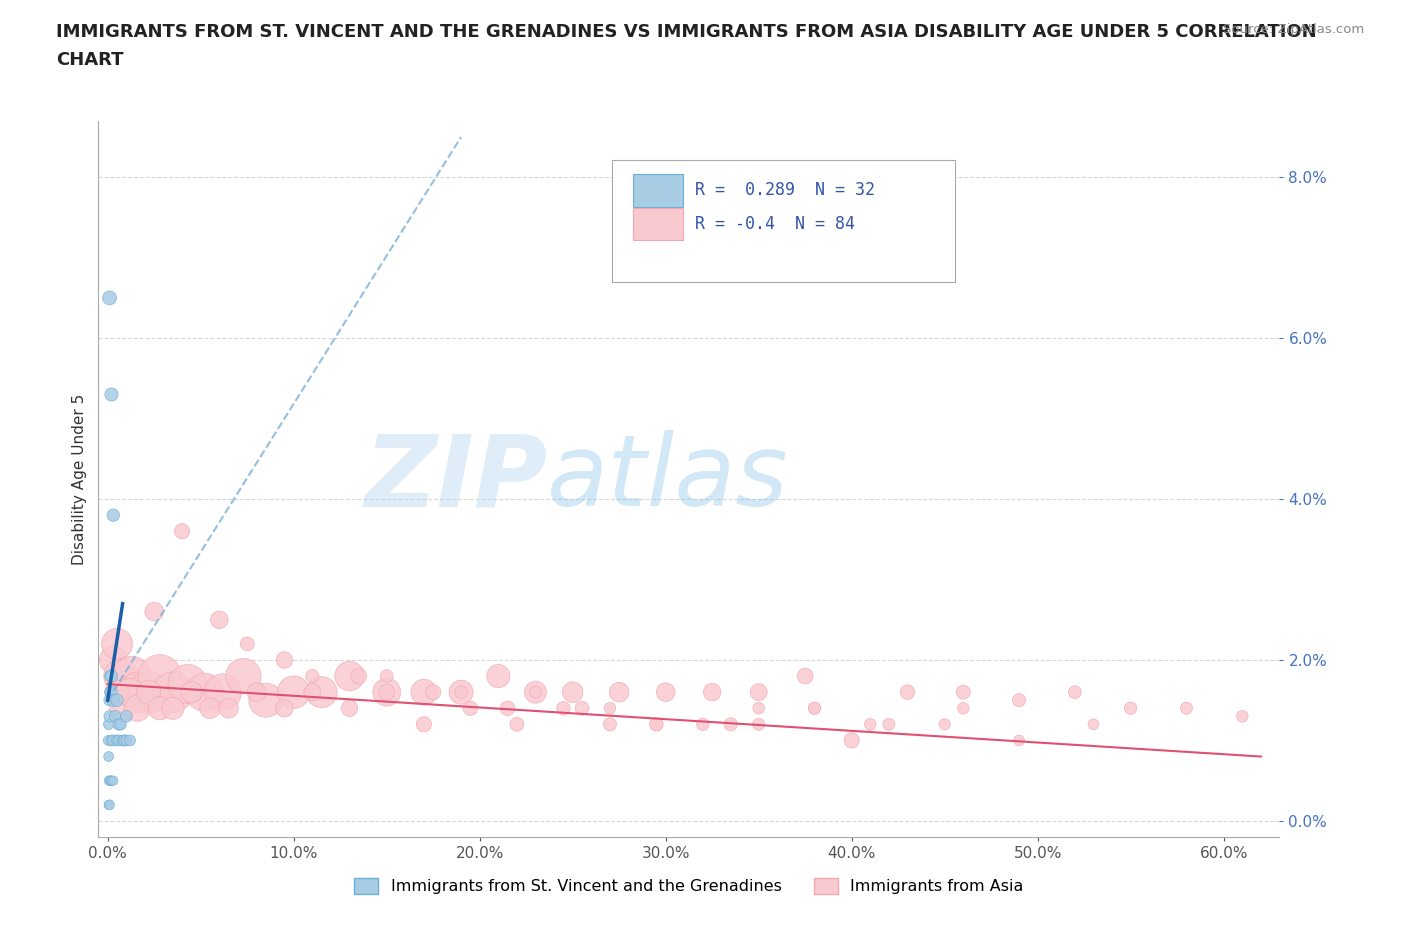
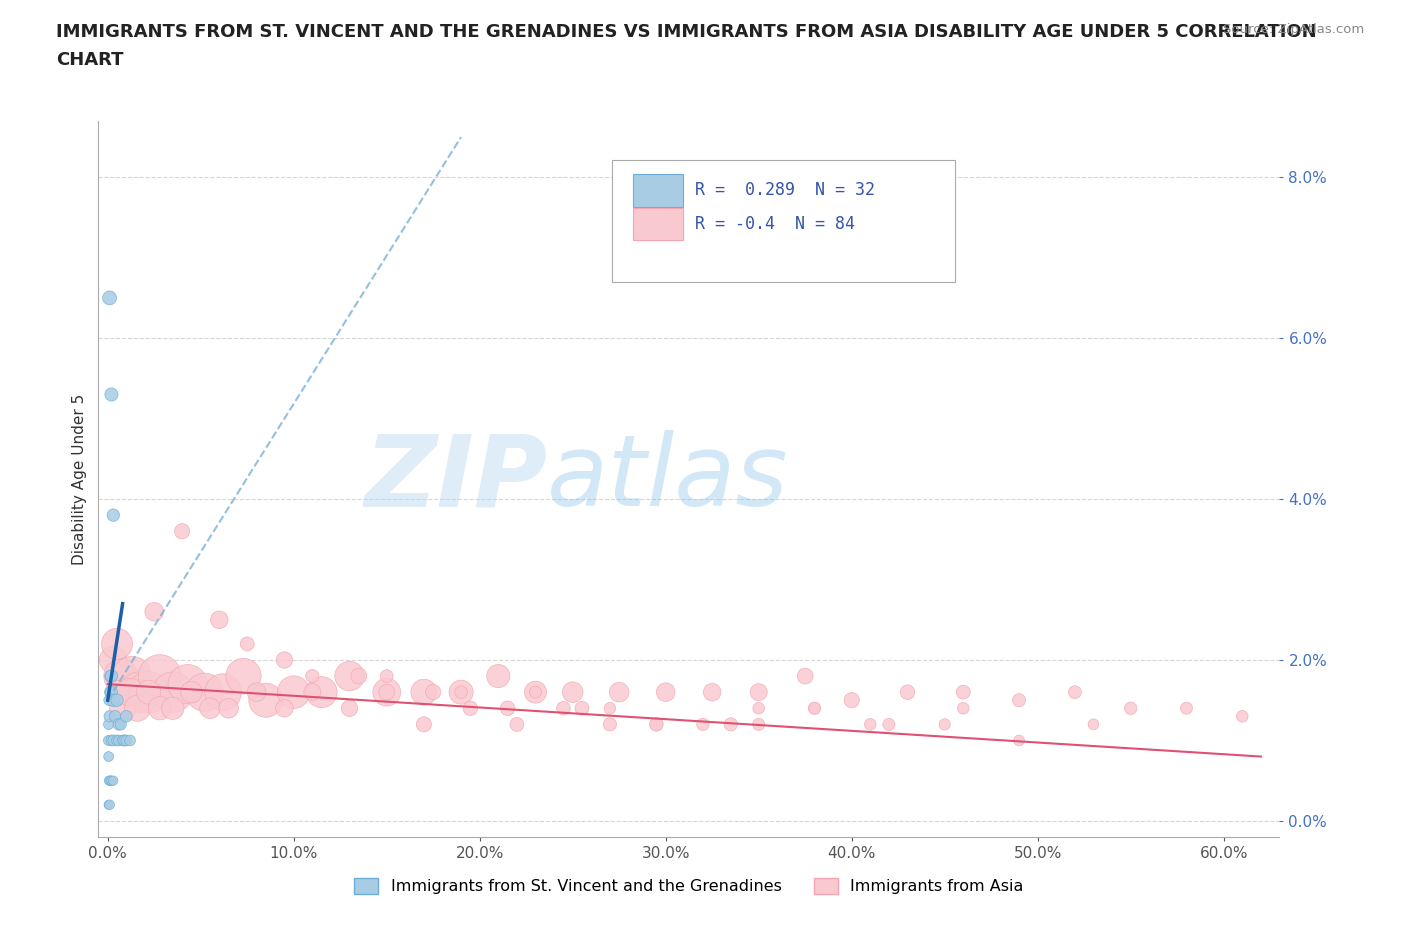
Immigrants from Asia/40.0%: 1.0% -> 1.5%
